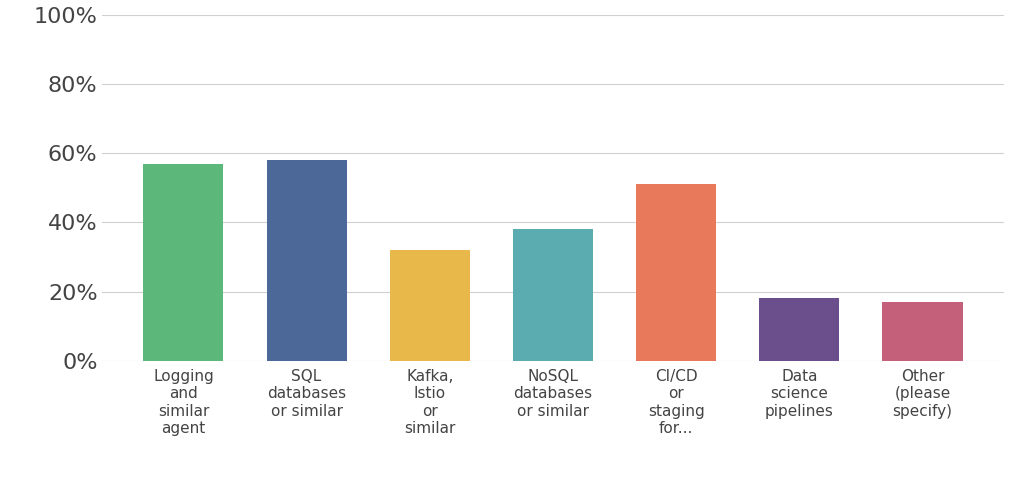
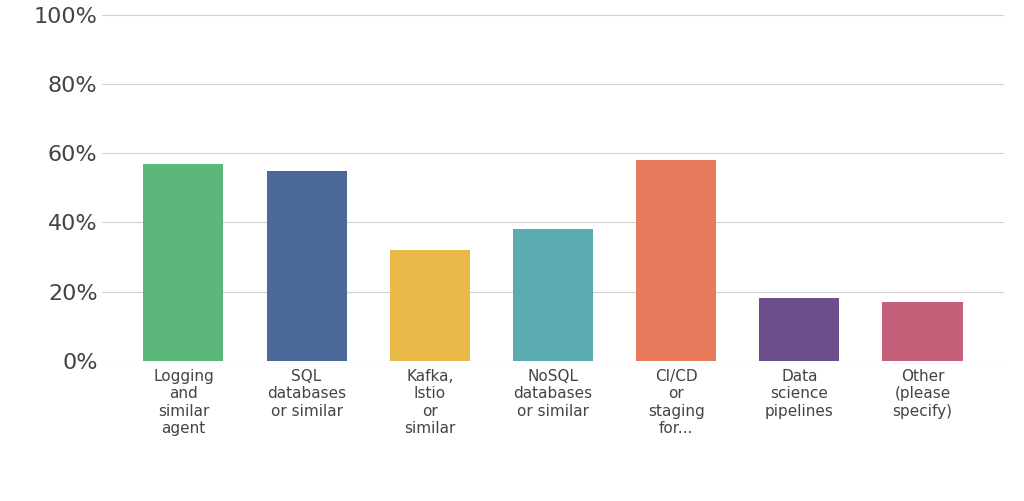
SQL databases or similar: 58% -> 55%
CI/CD or staging for...: 51% -> 58%
